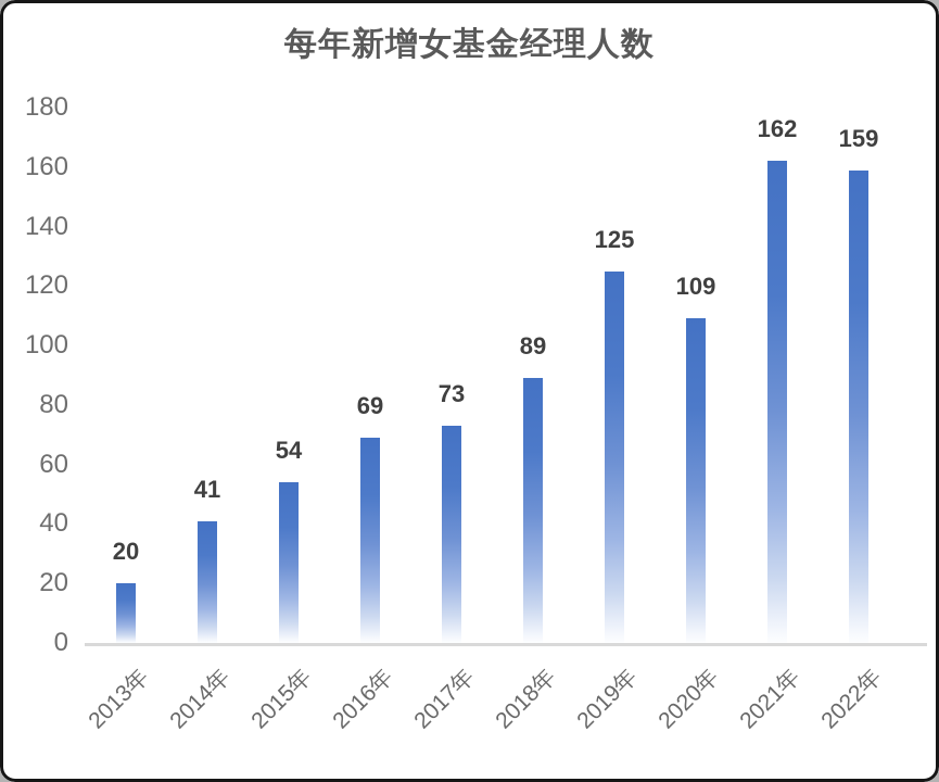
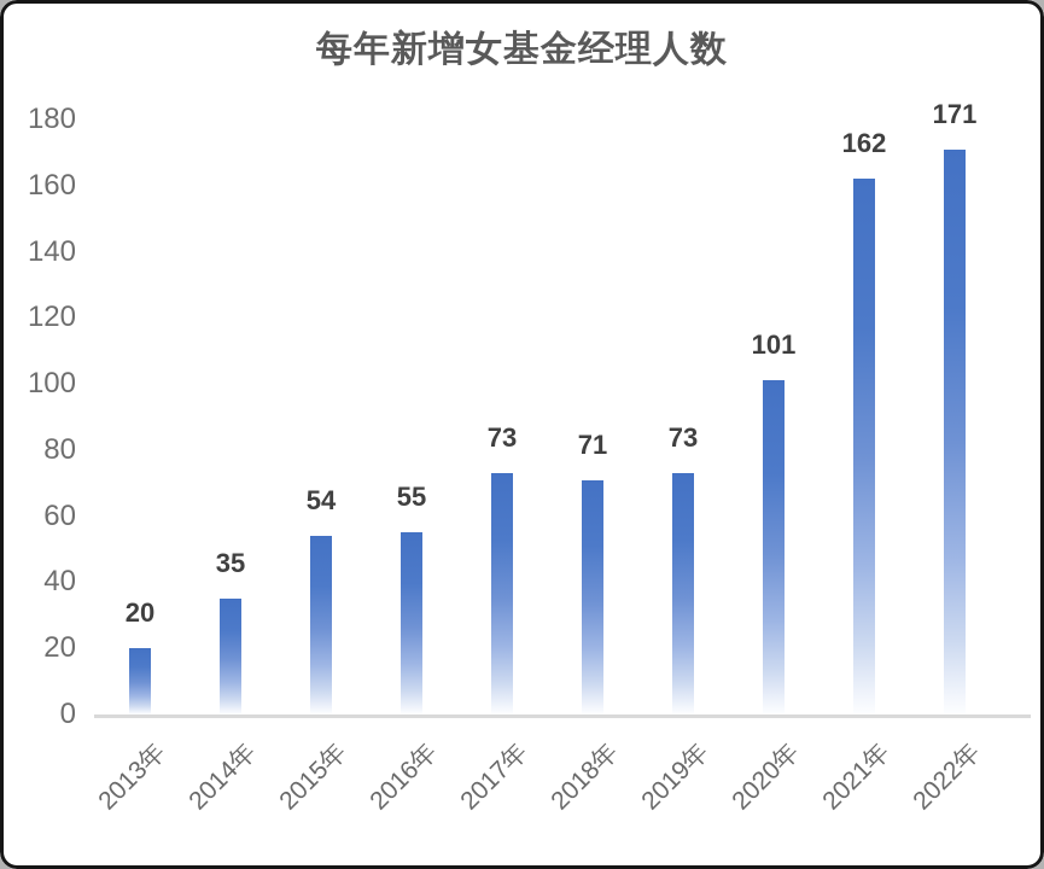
2014年: 41 -> 35
2016年: 69 -> 55
2018年: 89 -> 71
2019年: 125 -> 73
2020年: 109 -> 101
2022年: 159 -> 171
